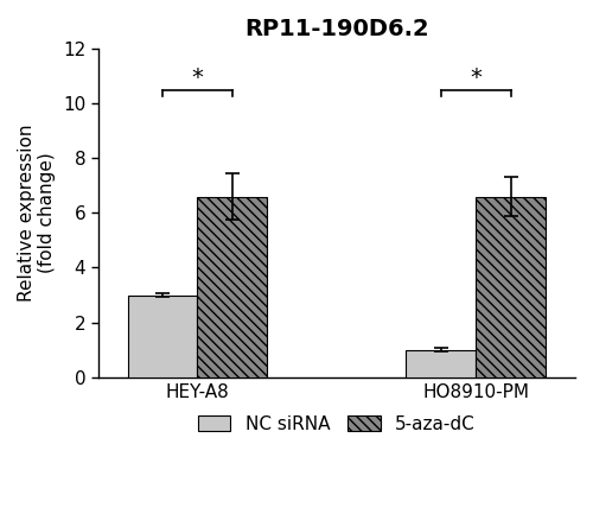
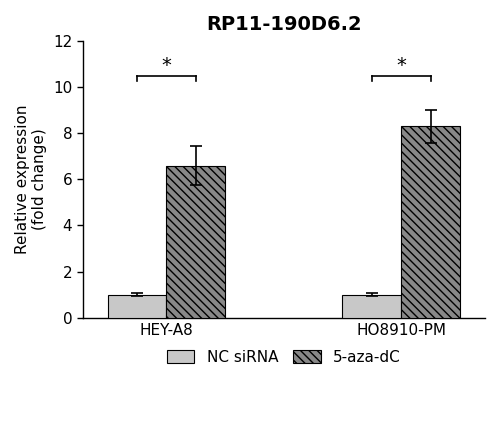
NC siRNA/HEY-A8: 3 -> 1
5-aza-dC/HO8910-PM: 6.6 -> 8.3
